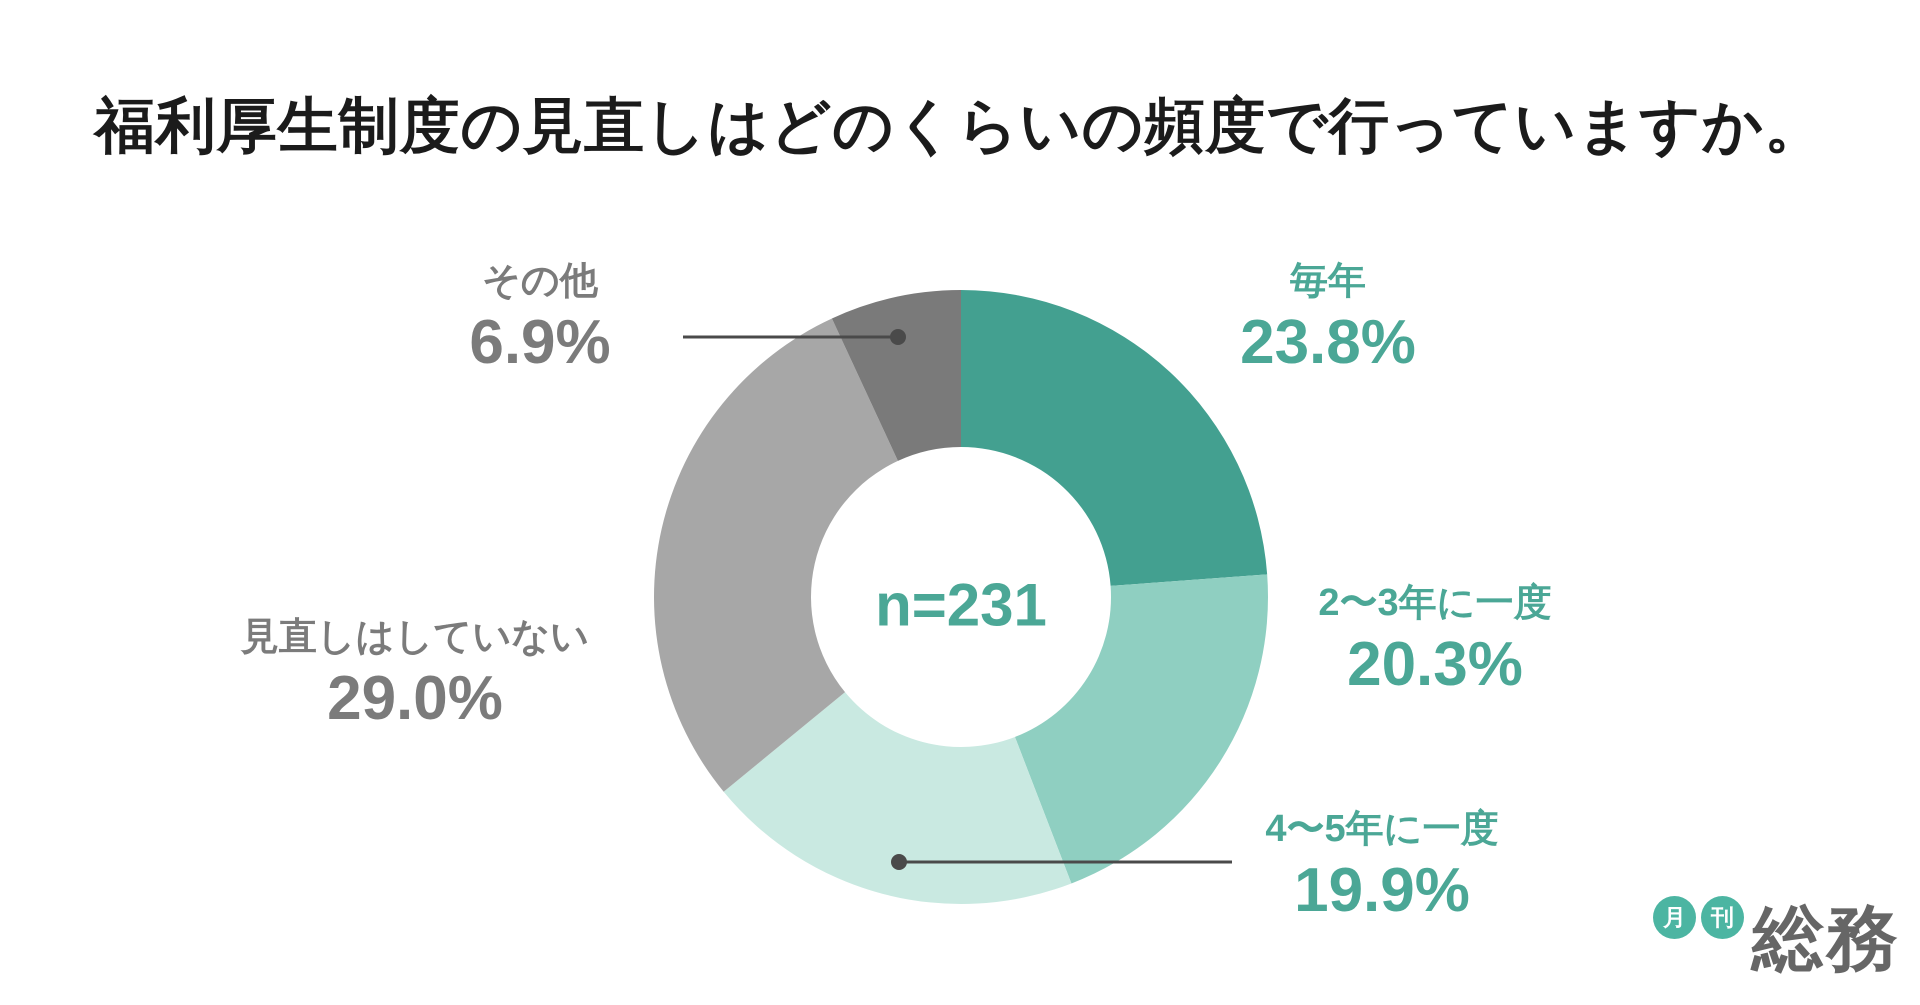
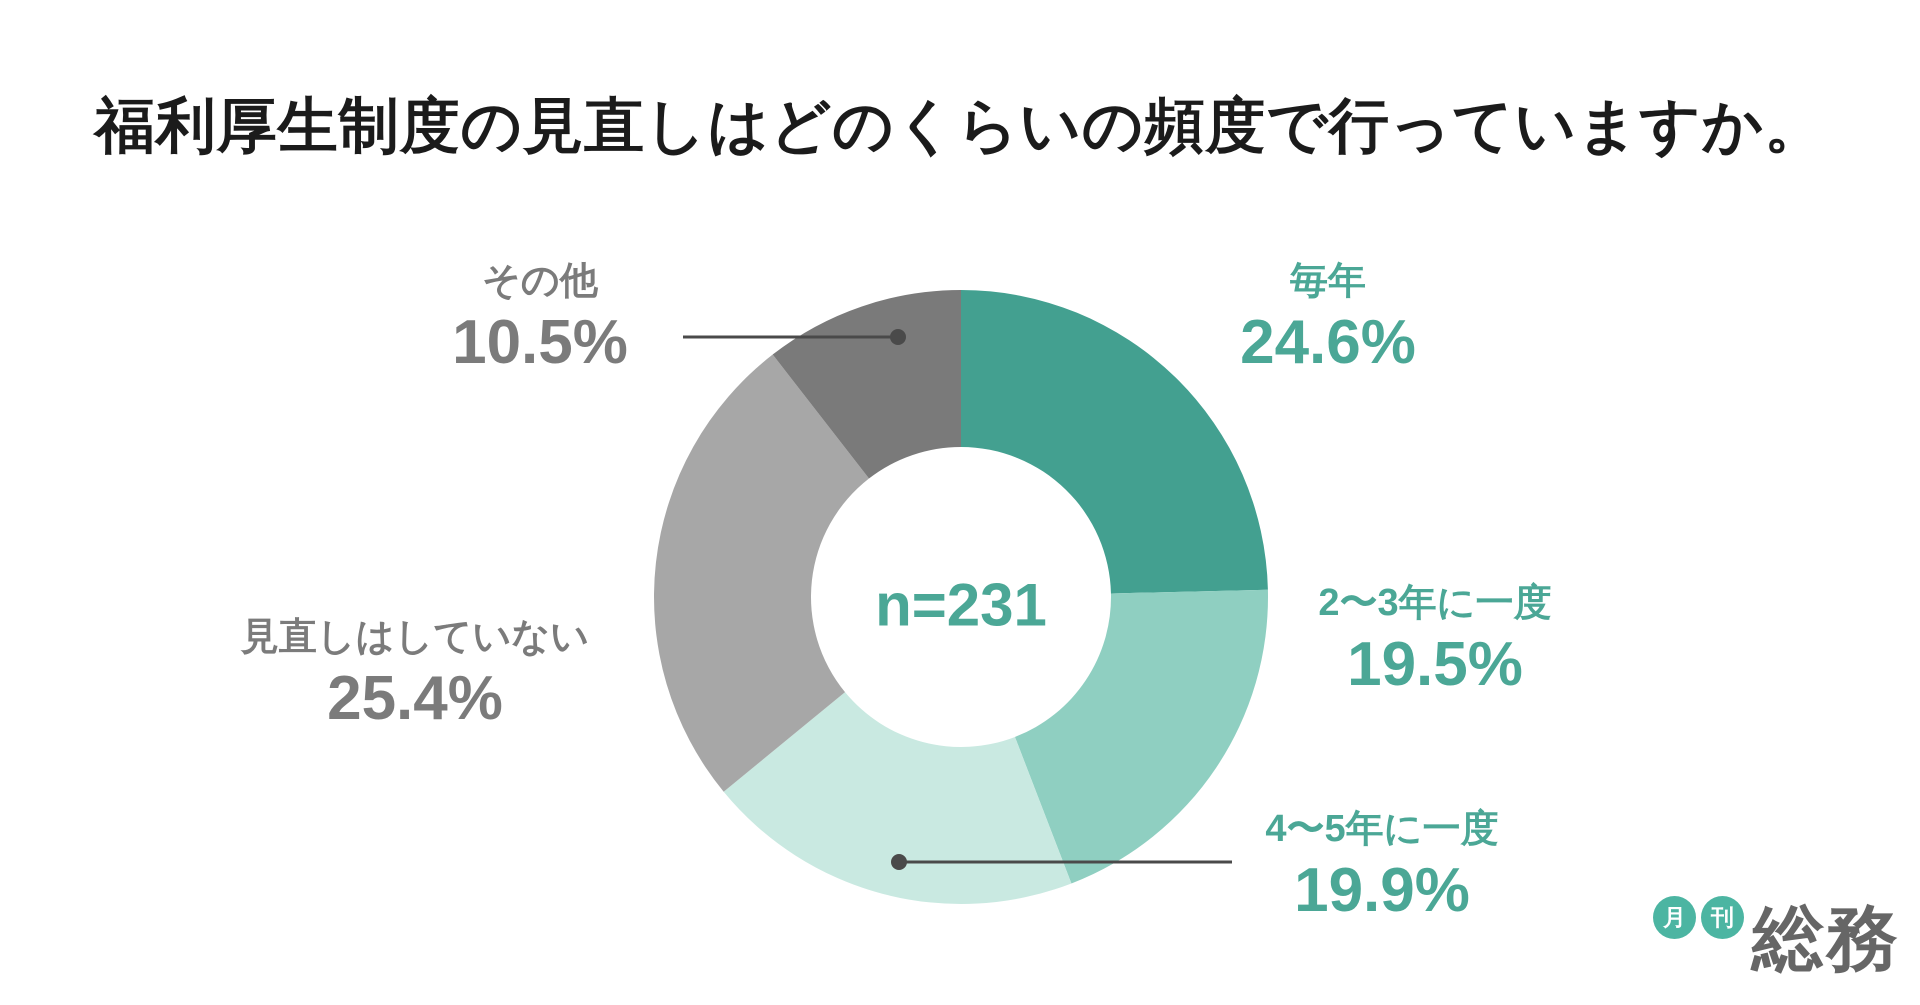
毎年: 23.8% -> 24.6%
2〜3年に一度: 20.3% -> 19.5%
見直しはしていない: 29.0% -> 25.4%
その他: 6.9% -> 10.5%
